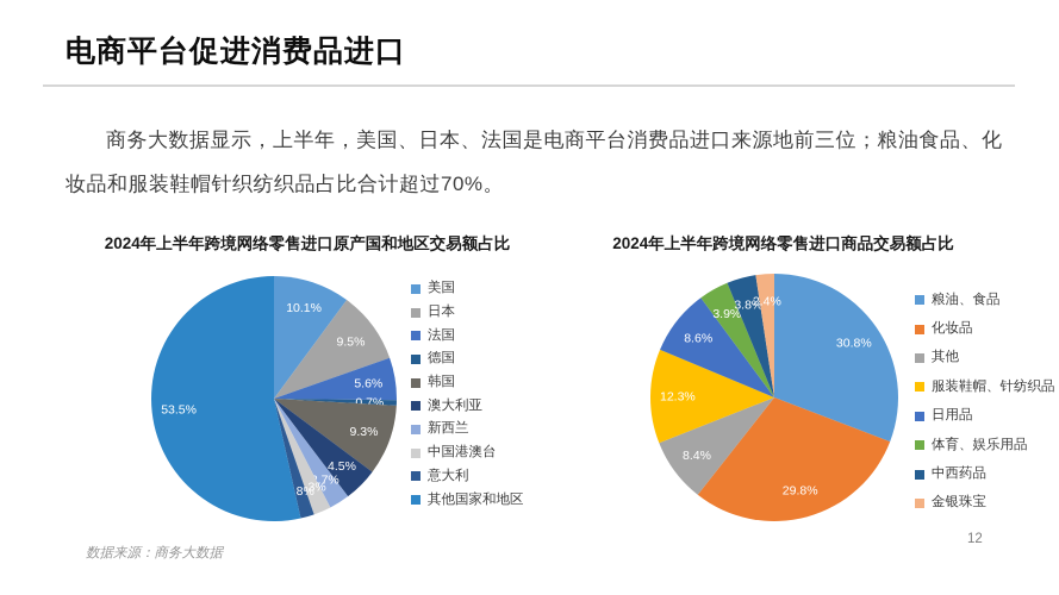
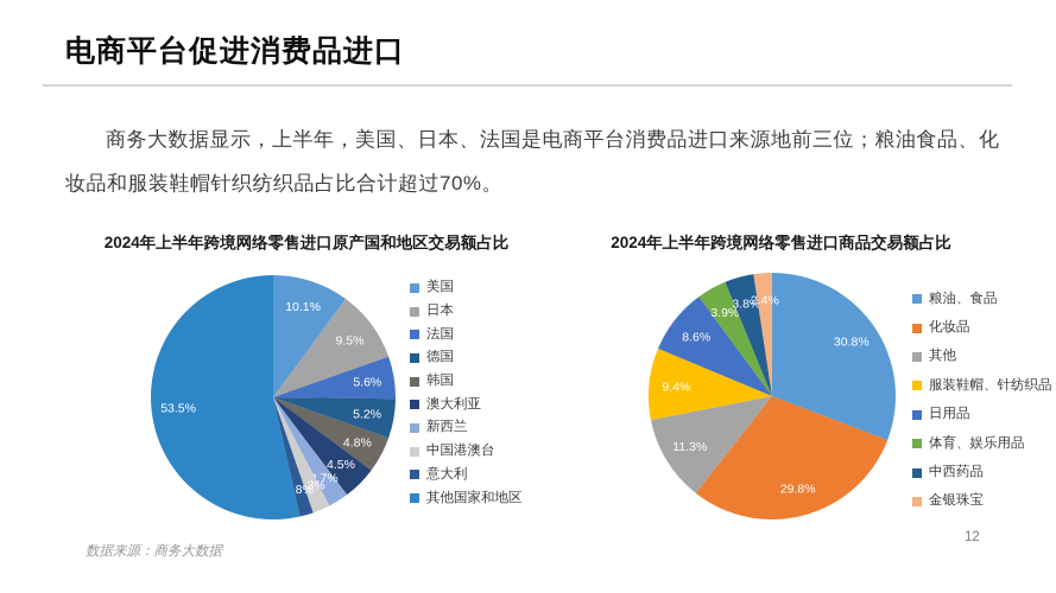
2024年上半年跨境网络零售进口原产国和地区交易额占比/德国: 0.7% -> 5.2%
2024年上半年跨境网络零售进口原产国和地区交易额占比/韩国: 9.3% -> 4.8%
2024年上半年跨境网络零售进口商品交易额占比/其他: 8.4% -> 11.3%
2024年上半年跨境网络零售进口商品交易额占比/服装鞋帽、针纺织品: 12.3% -> 9.4%
